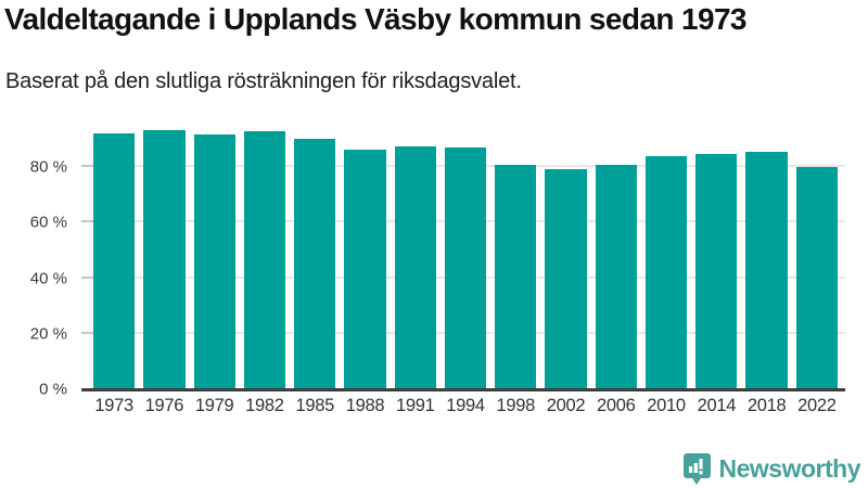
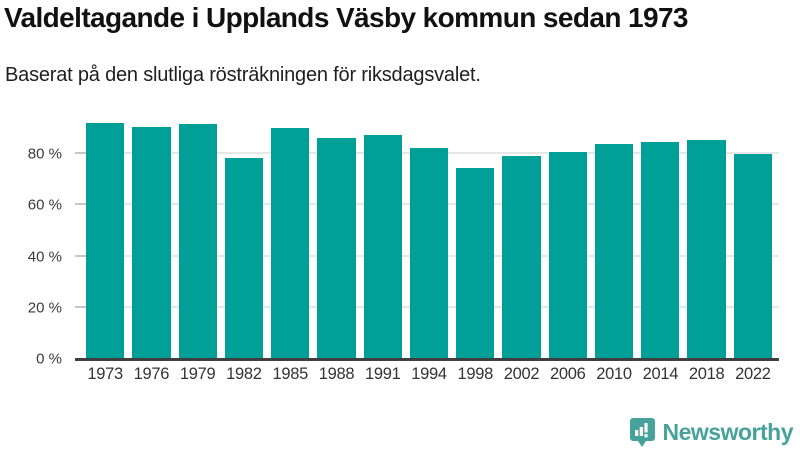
1976: 93% -> 90%
1982: 92% -> 78%
1994: 87% -> 82%
1998: 80% -> 74%
